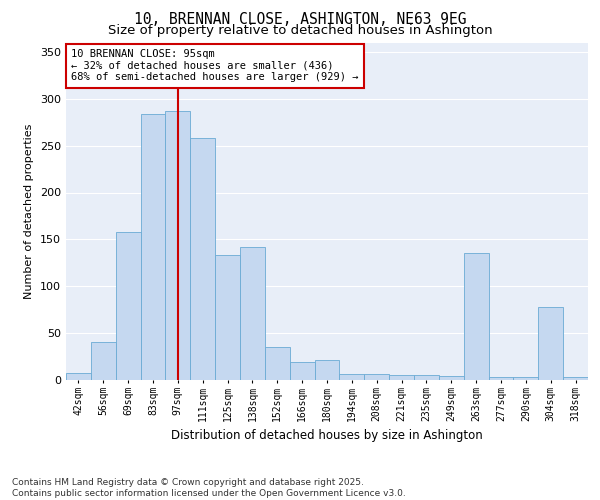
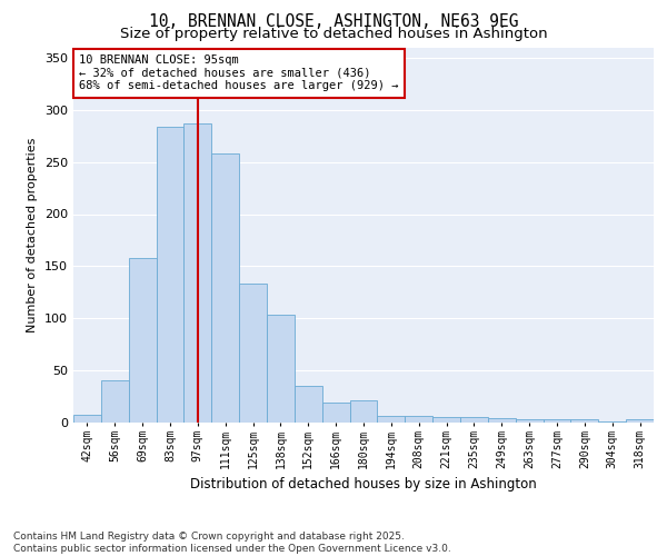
138sqm: 142 -> 103
263sqm: 136 -> 3
304sqm: 78 -> 1
